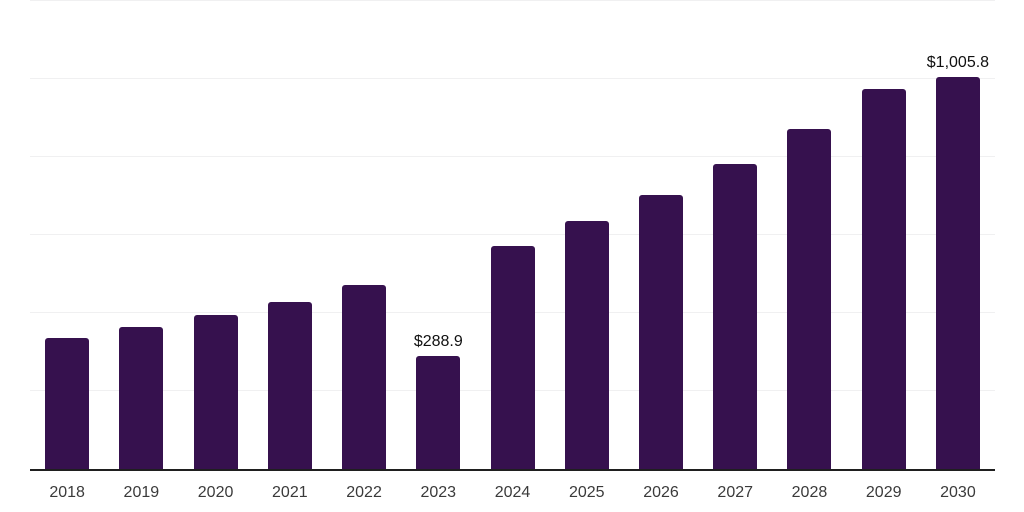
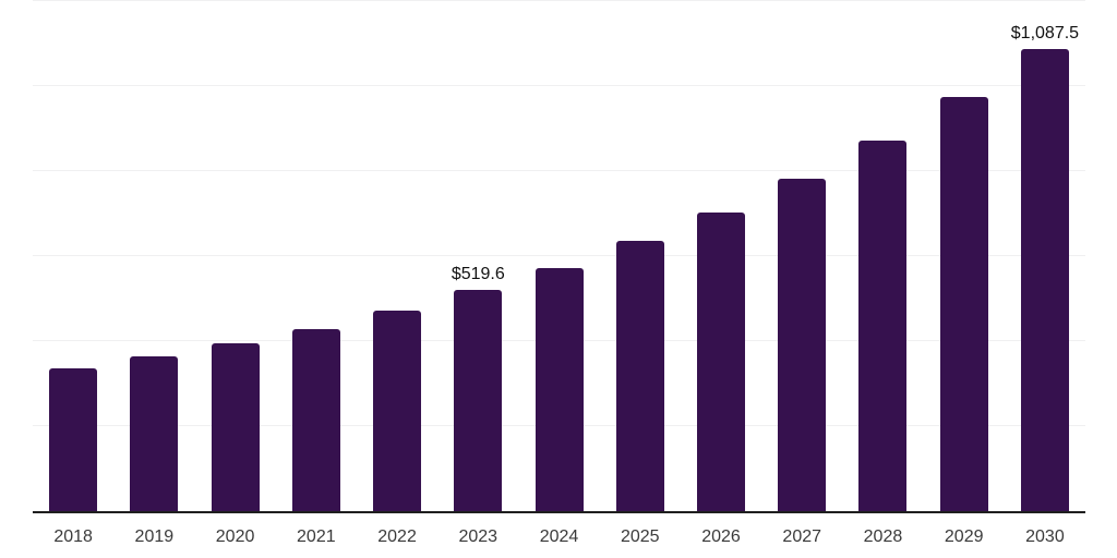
2023: $288.9 -> $519.6
2030: $1,005.8 -> $1,087.5
